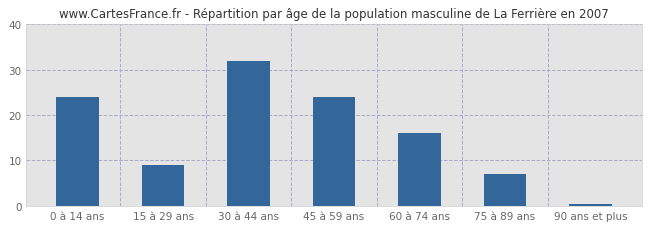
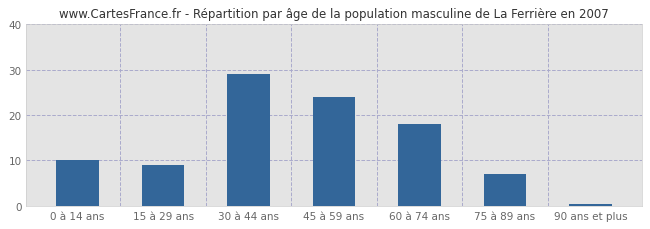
0 à 14 ans: 24.0 -> 10.0
30 à 44 ans: 32.0 -> 29.0
60 à 74 ans: 16.0 -> 18.0
